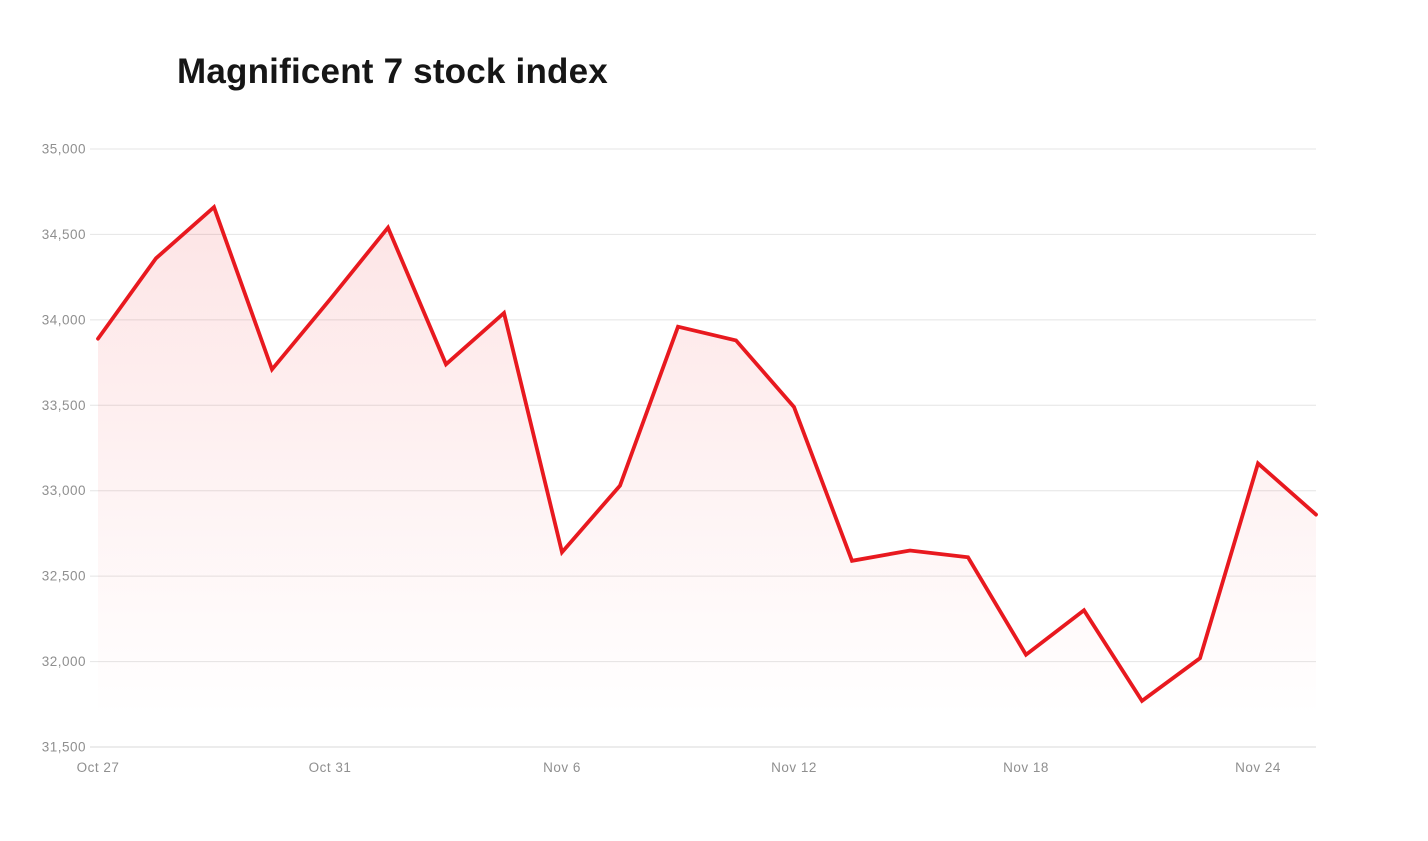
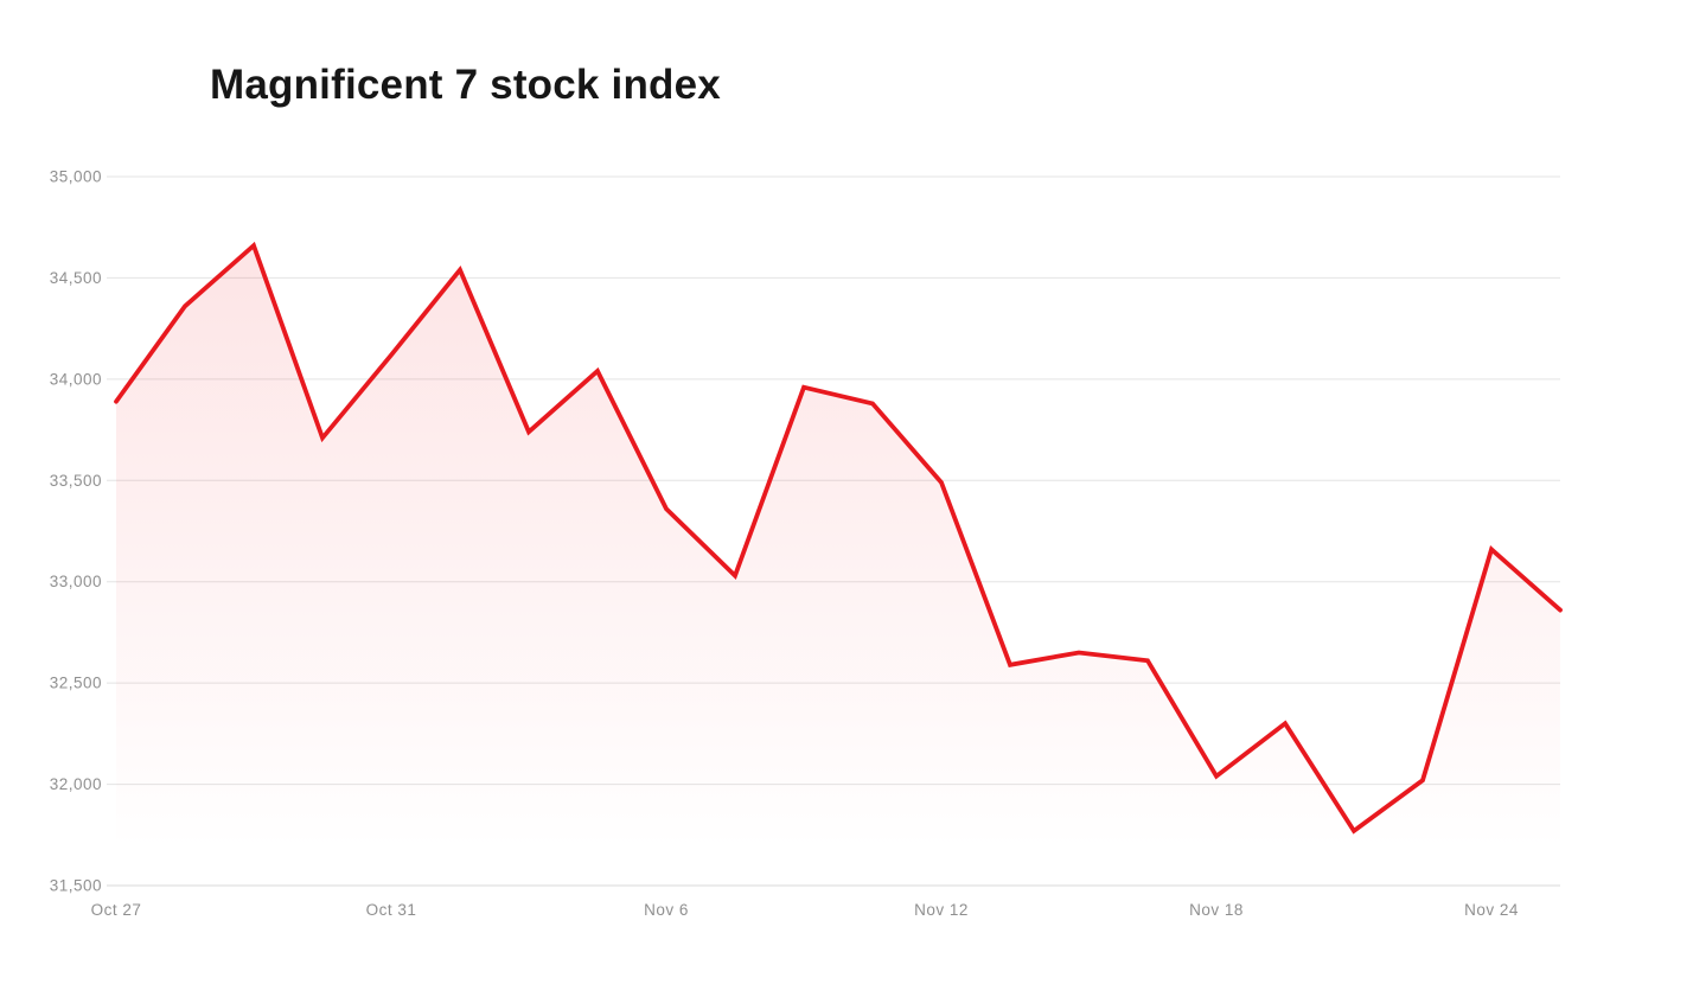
Nov 6: 32640 -> 33360
